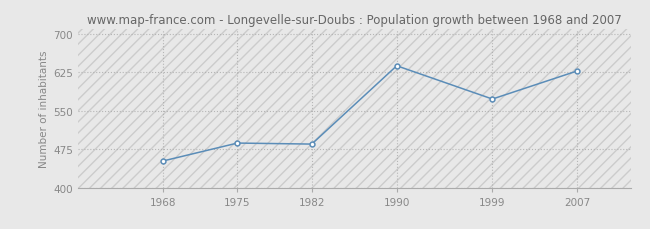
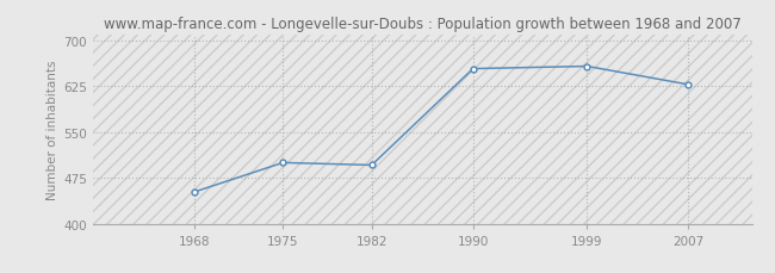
1975: 487 -> 500
1982: 485 -> 496
1990: 638 -> 654
1999: 573 -> 658
